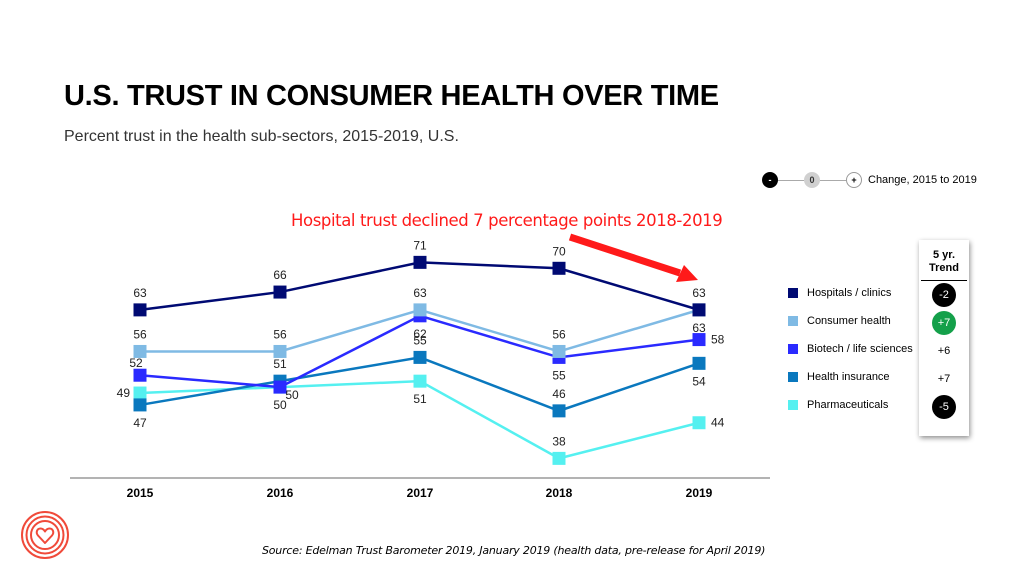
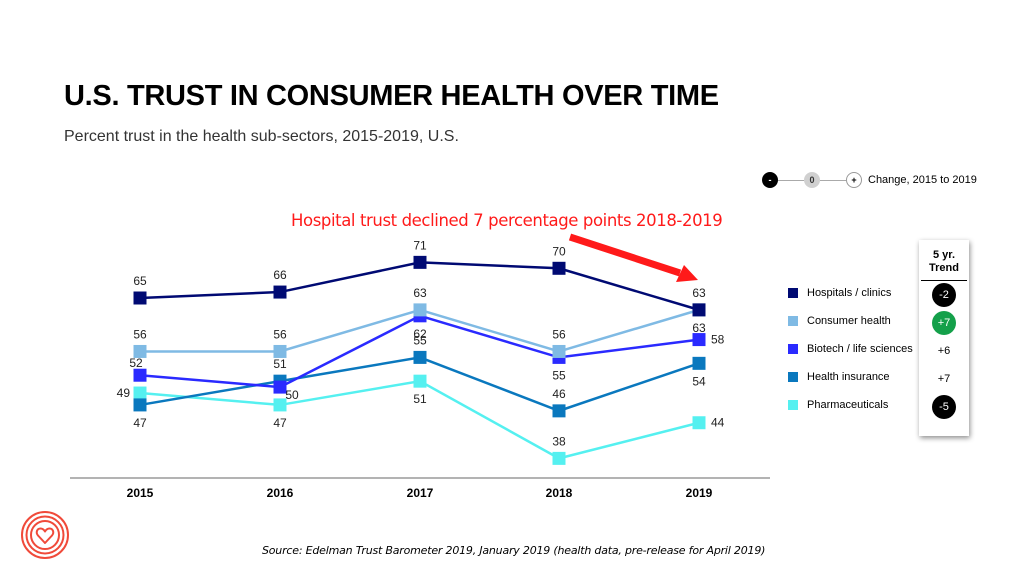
Hospitals / clinics/2015: 63 -> 65
Pharmaceuticals/2016: 50 -> 47
